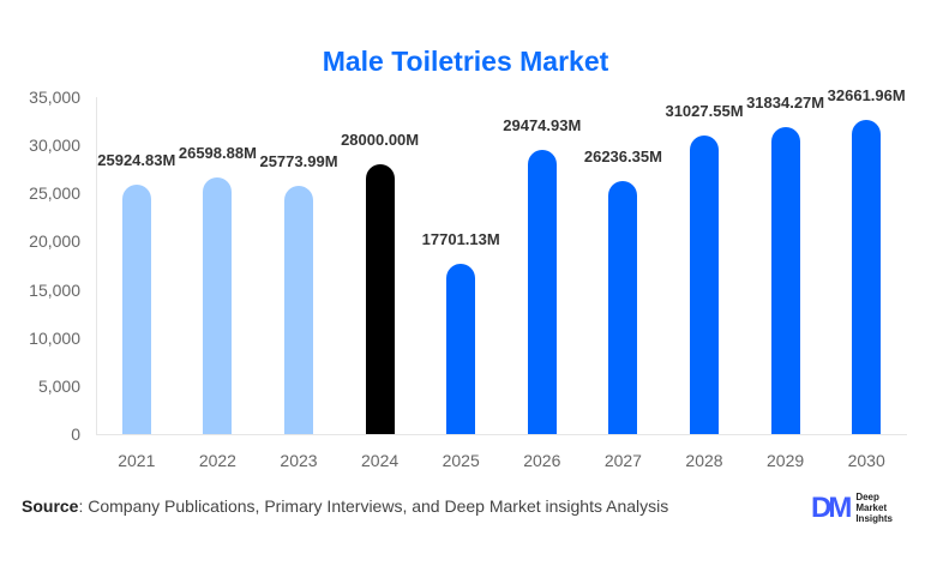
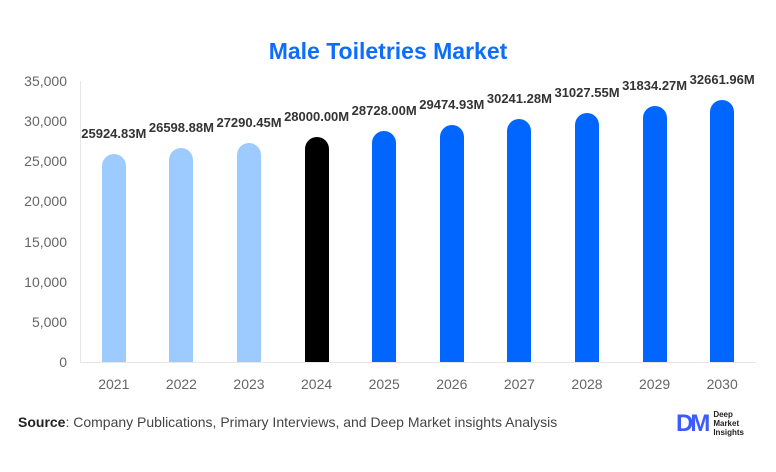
2023: 25773.99M -> 27290.45M
2025: 17701.13M -> 28728.00M
2027: 26236.35M -> 30241.28M
